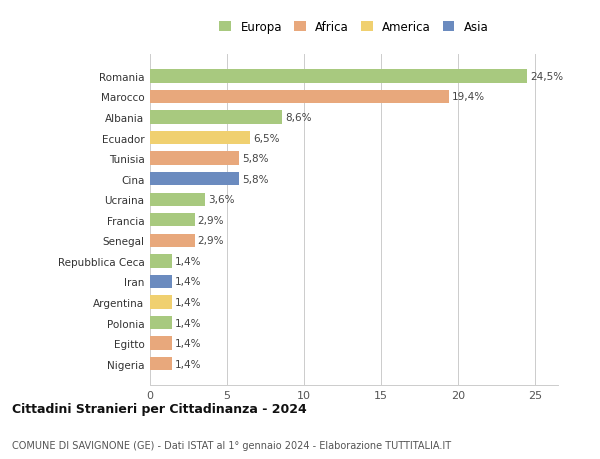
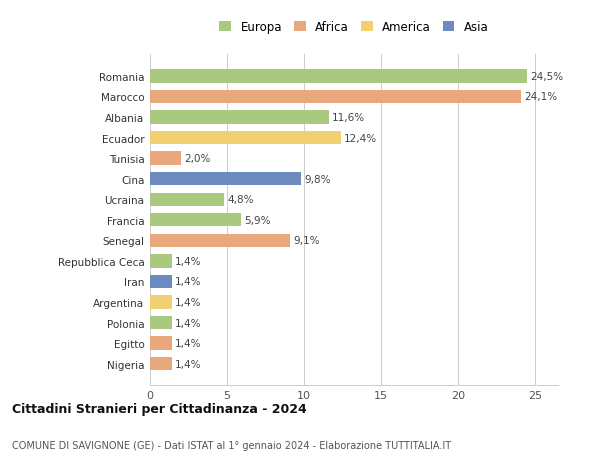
Marocco: 19,4% -> 24,1%
Albania: 8,6% -> 11,6%
Ecuador: 6,5% -> 12,4%
Tunisia: 5,8% -> 2,0%
Cina: 5,8% -> 9,8%
Ucraina: 3,6% -> 4,8%
Francia: 2,9% -> 5,9%
Senegal: 2,9% -> 9,1%
